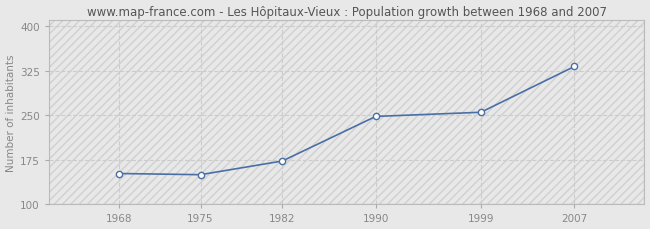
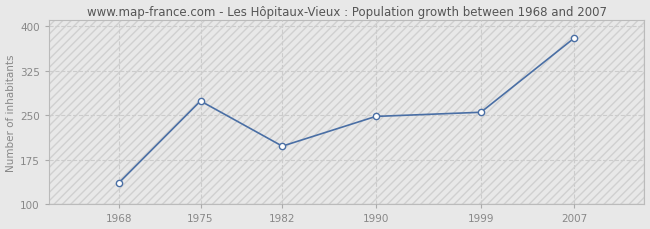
1968: 152 -> 136
1975: 150 -> 274
1982: 173 -> 198
2007: 332 -> 380
